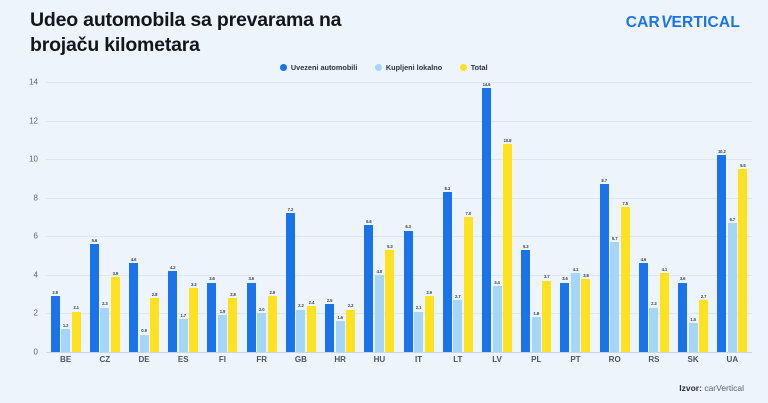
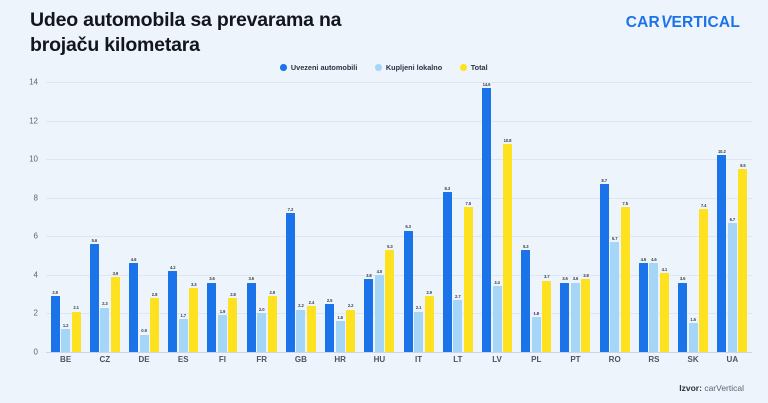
Uvezeni automobili/HU: 6.6 -> 3.8
Total/LT: 7.0 -> 7.5
Kupljeni lokalno/PT: 4.1 -> 3.6
Kupljeni lokalno/RS: 2.3 -> 4.6
Total/SK: 2.7 -> 7.4
